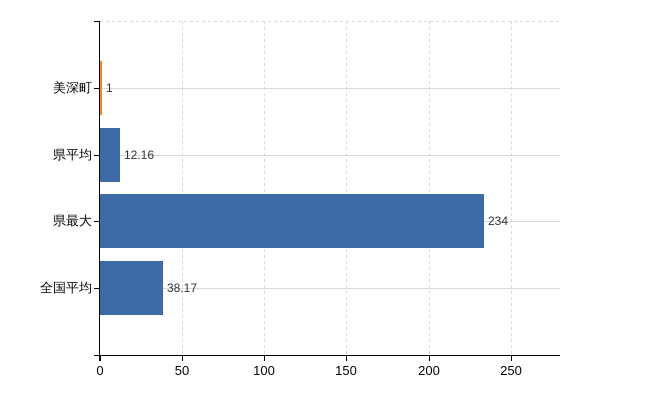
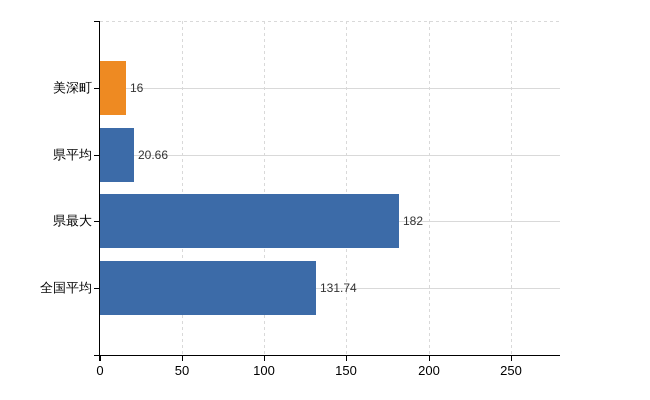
美深町: 1 -> 16
県平均: 12.16 -> 20.66
県最大: 234 -> 182
全国平均: 38.17 -> 131.74
